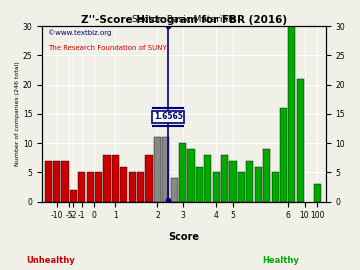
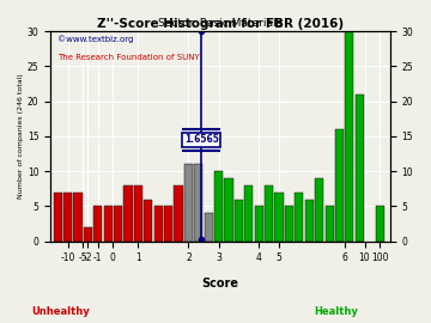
100: 3 -> 5
